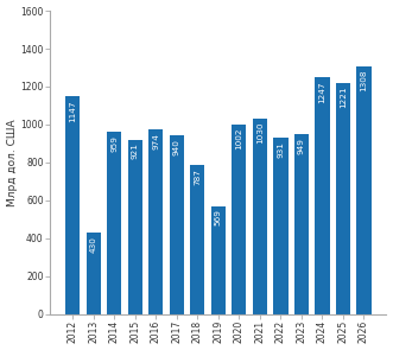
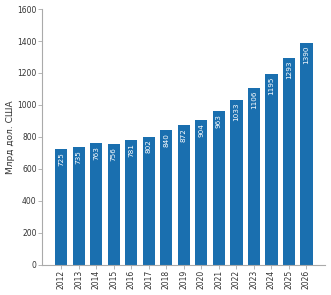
2012: 1147 -> 725
2013: 430 -> 735
2014: 959 -> 763
2015: 921 -> 756
2016: 974 -> 781
2017: 940 -> 802
2018: 787 -> 840
2019: 569 -> 872
2020: 1002 -> 904
2021: 1030 -> 963
2022: 931 -> 1033
2023: 949 -> 1106
2024: 1247 -> 1195
2025: 1221 -> 1293
2026: 1308 -> 1390
